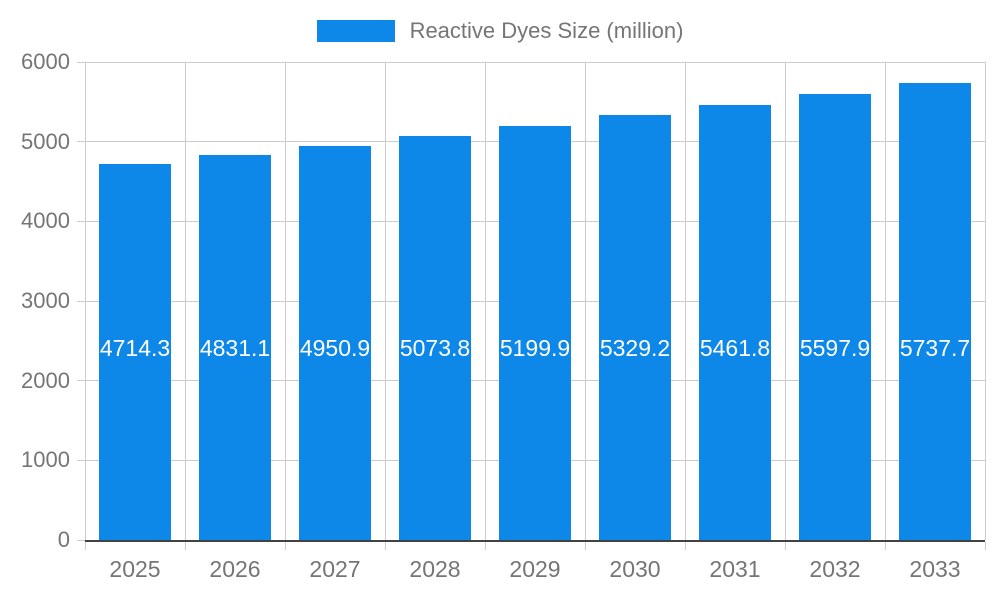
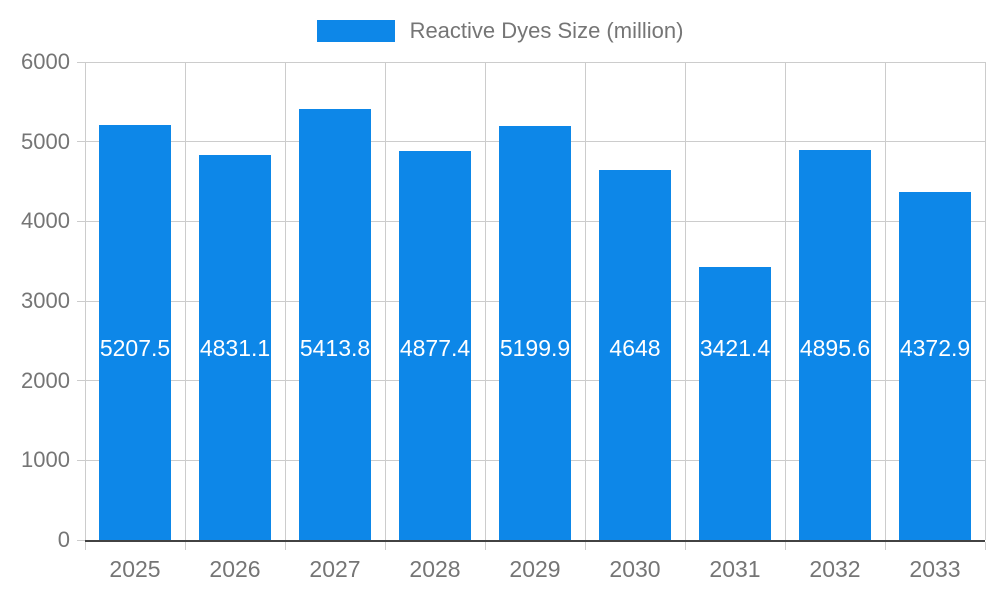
2025: 4714.3 -> 5207.5
2027: 4950.9 -> 5413.8
2028: 5073.8 -> 4877.4
2030: 5329.2 -> 4648
2031: 5461.8 -> 3421.4
2032: 5597.9 -> 4895.6
2033: 5737.7 -> 4372.9
